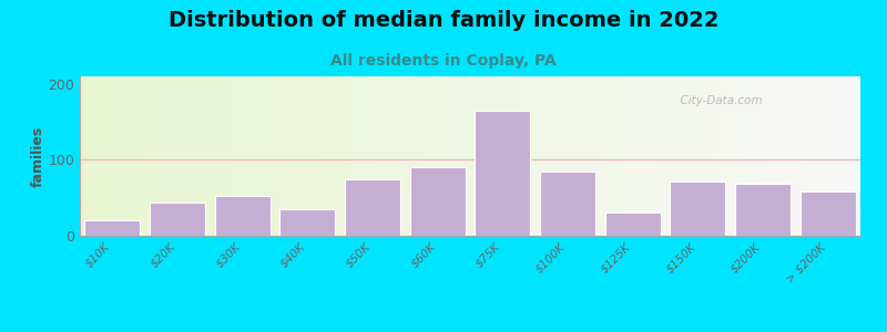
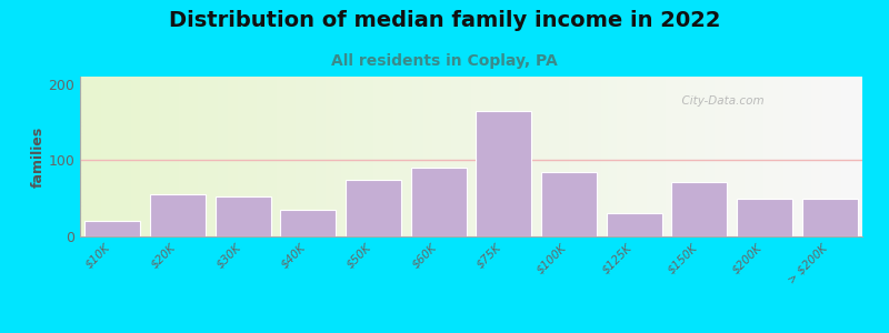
$20K: 44 -> 55
$200K: 68 -> 50
> $200K: 58 -> 50
